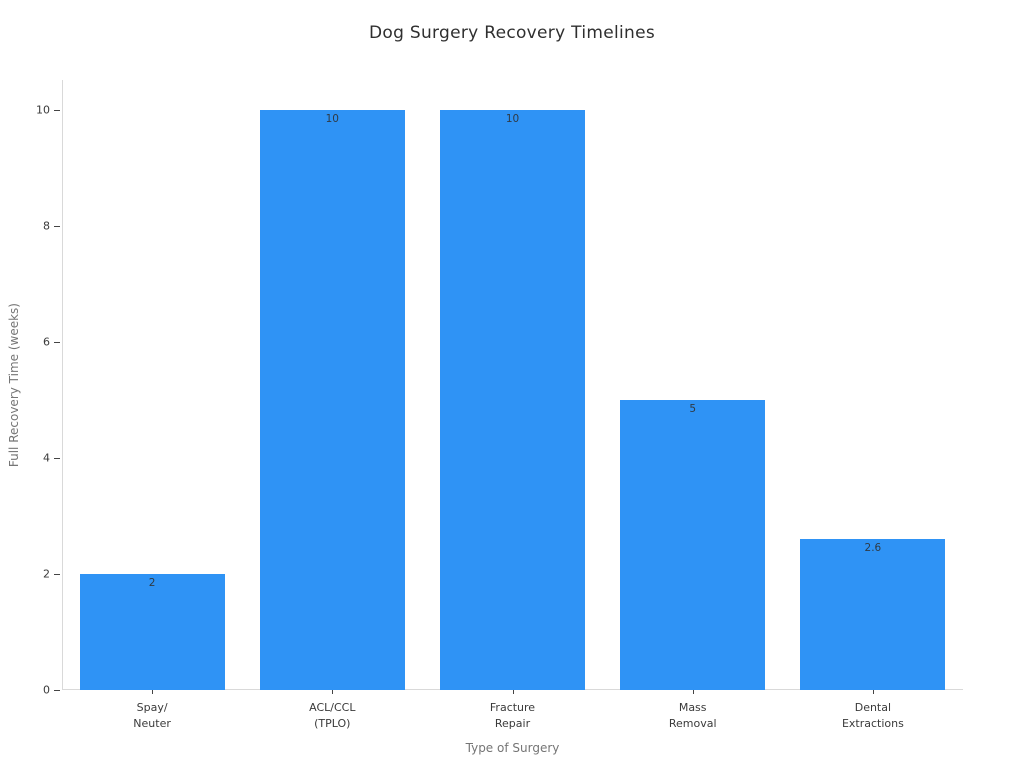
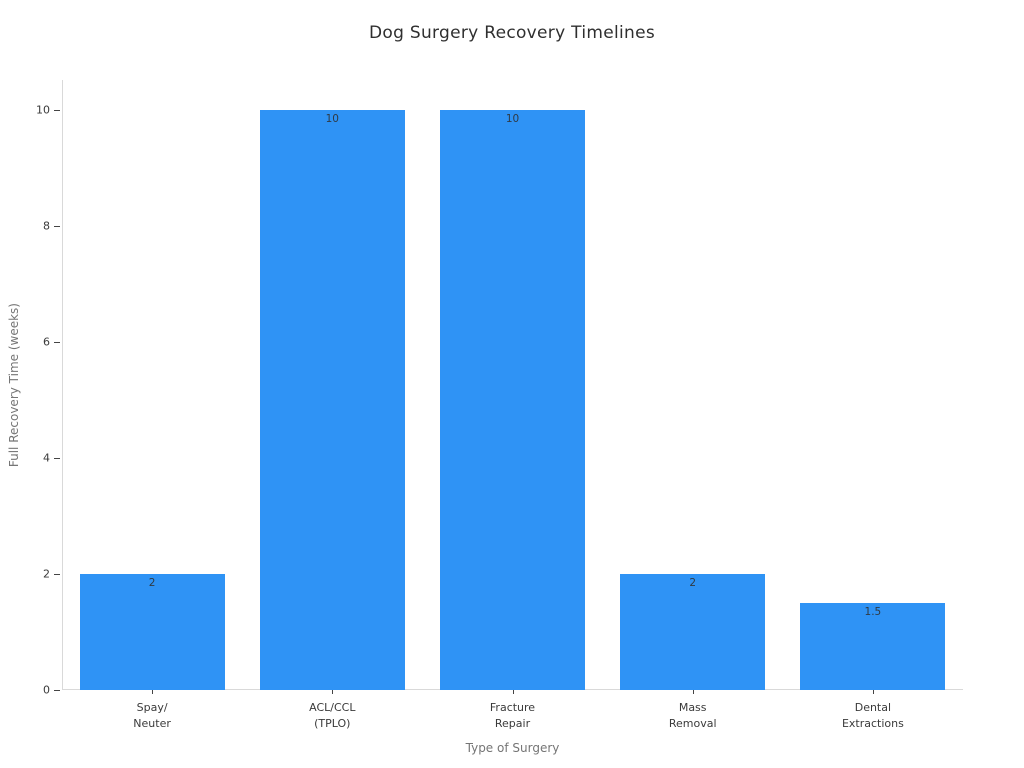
Mass Removal: 5 -> 2
Dental Extractions: 2.6 -> 1.5
